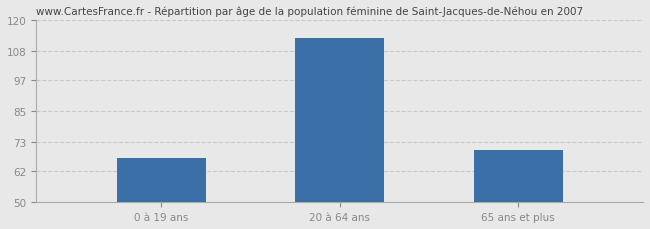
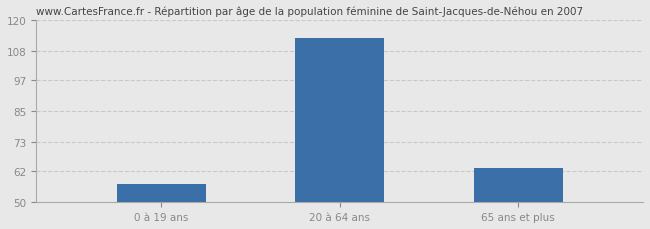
0 à 19 ans: 67 -> 57
65 ans et plus: 70 -> 63
